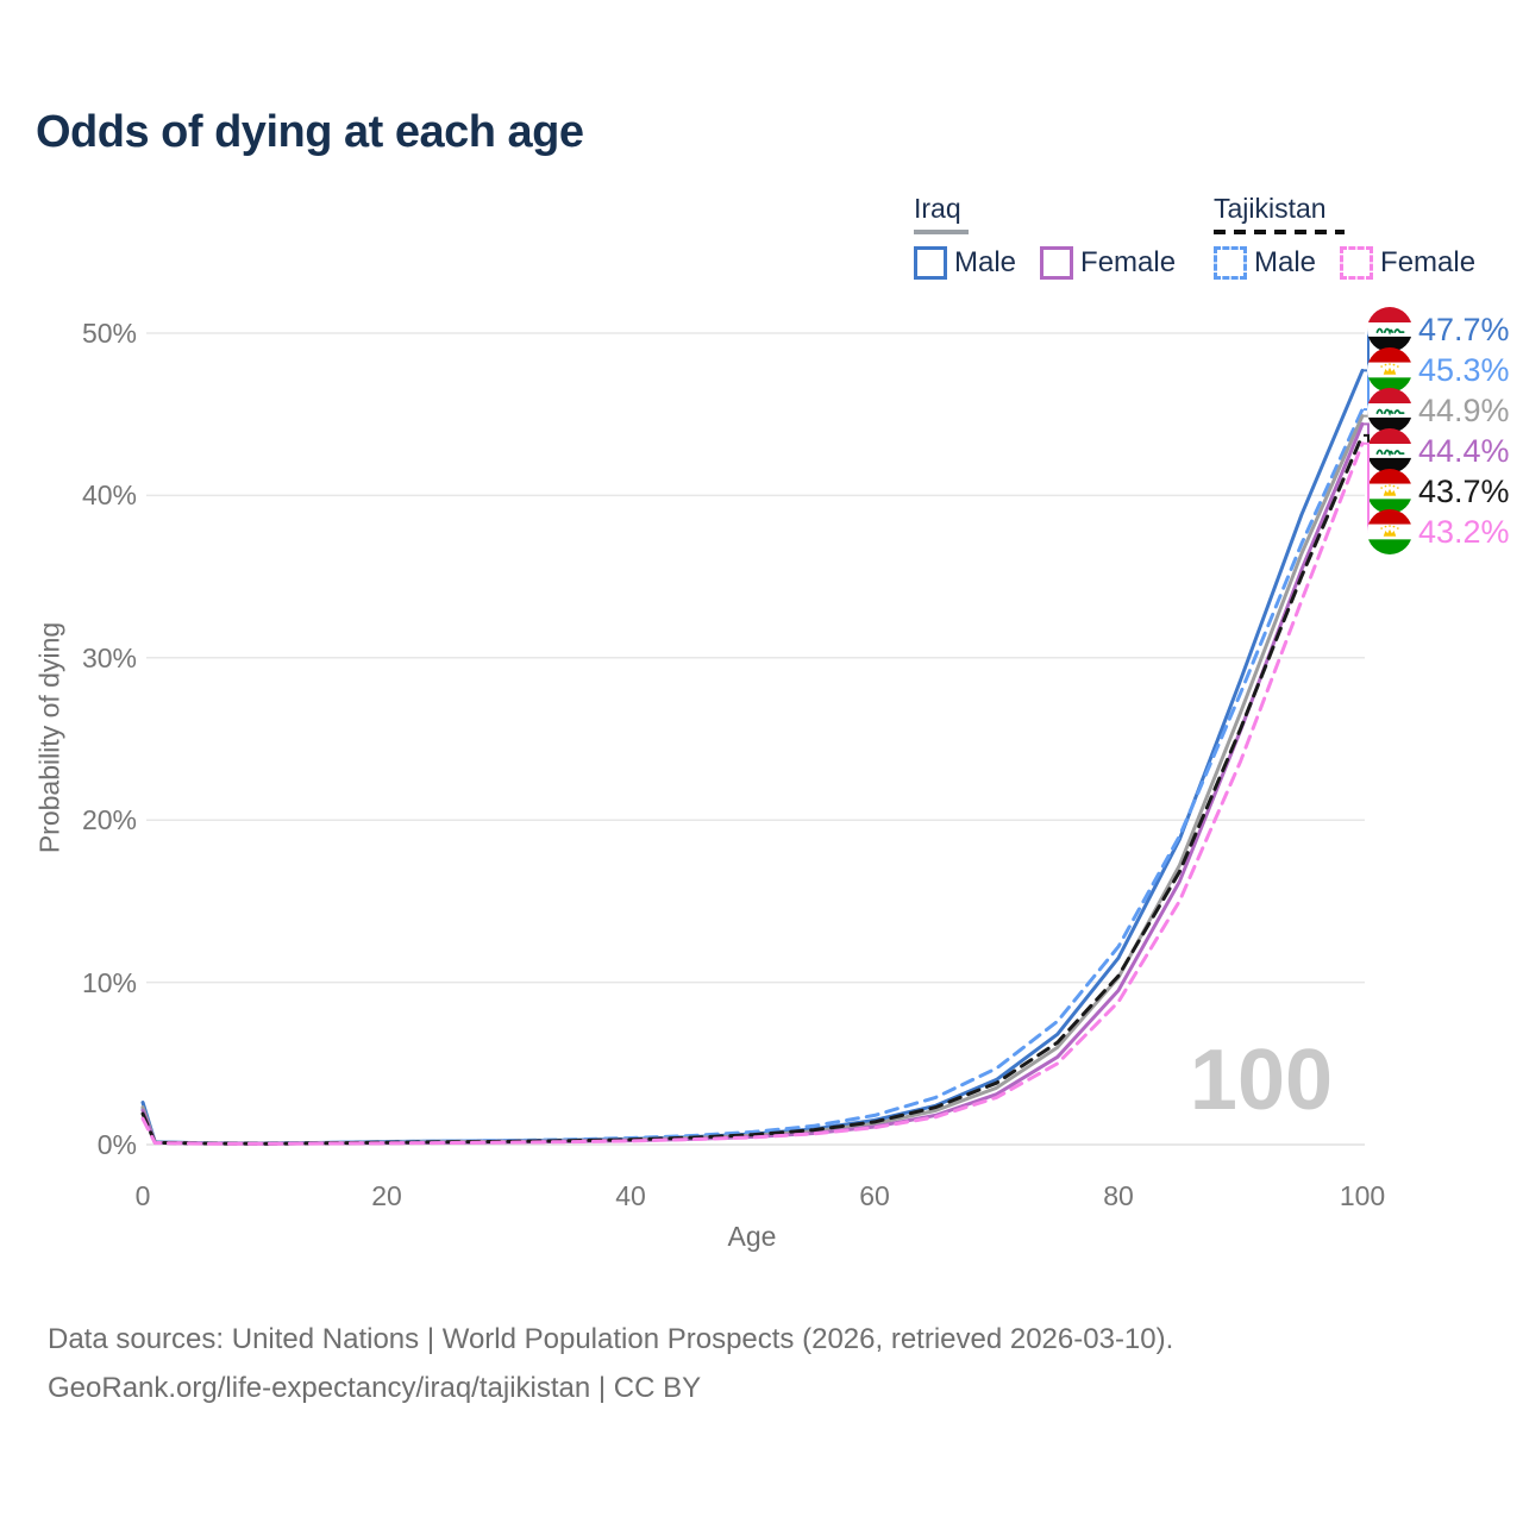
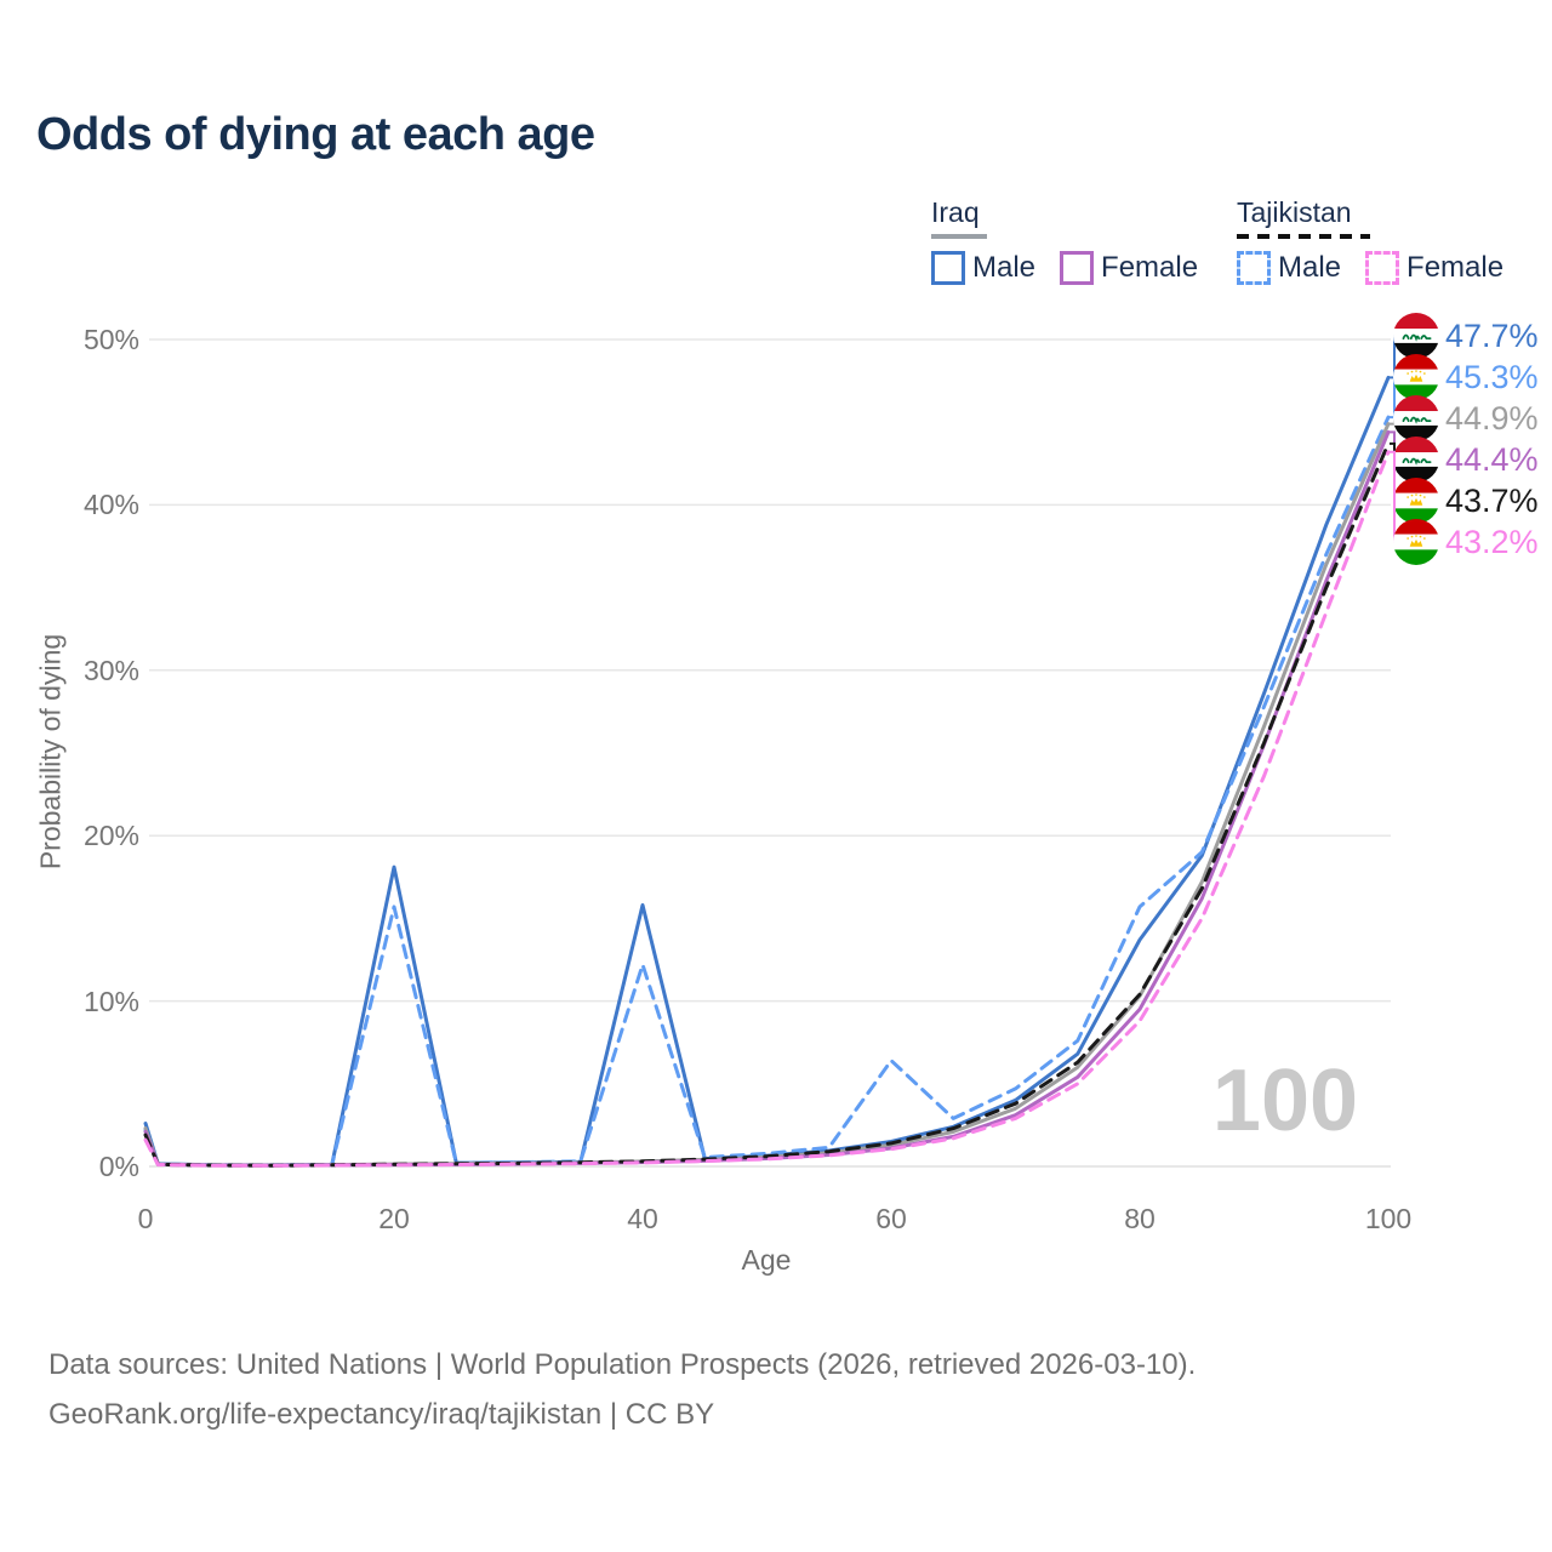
Iraq Male/20: 0.2% -> 18.1%
Tajikistan Male/20: 0.2% -> 15.7%
Iraq Male/40: 0.3% -> 15.8%
Tajikistan Male/40: 0.4% -> 12.2%
Tajikistan Male/60: 1.8% -> 6.4%
Iraq Male/80: 11.5% -> 13.7%
Tajikistan Male/80: 12.2% -> 15.7%
